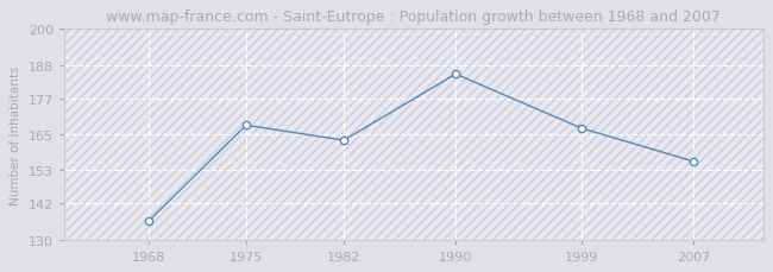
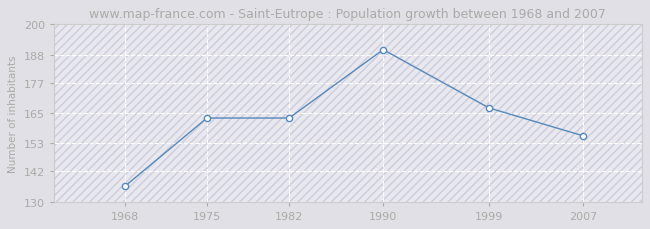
1975: 168 -> 163
1990: 185 -> 190
